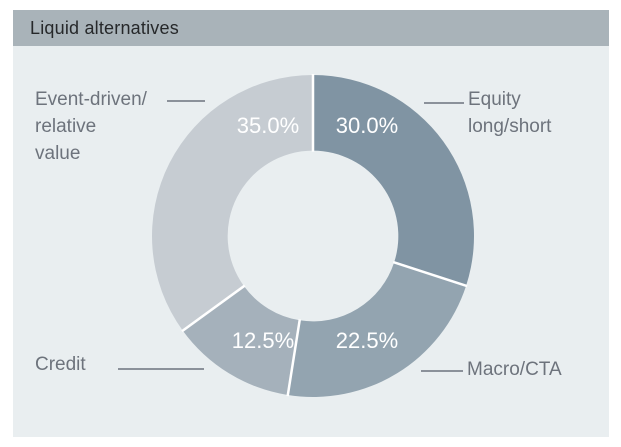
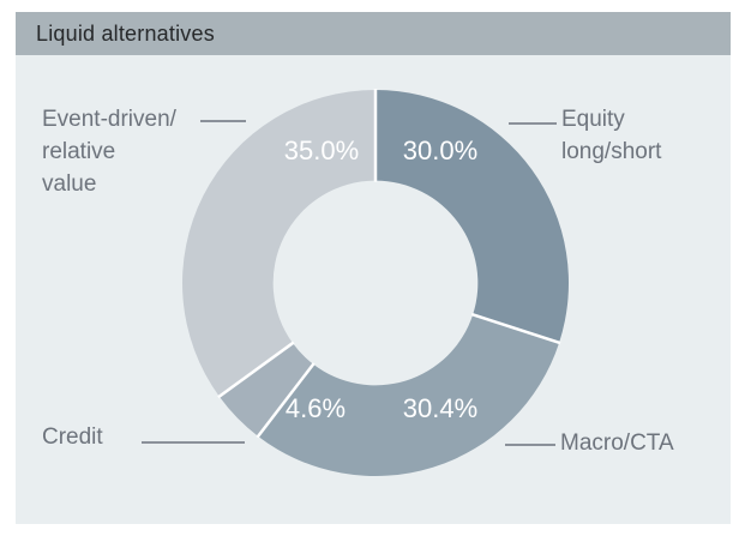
Macro/CTA: 22.5% -> 30.4%
Credit: 12.5% -> 4.6%
